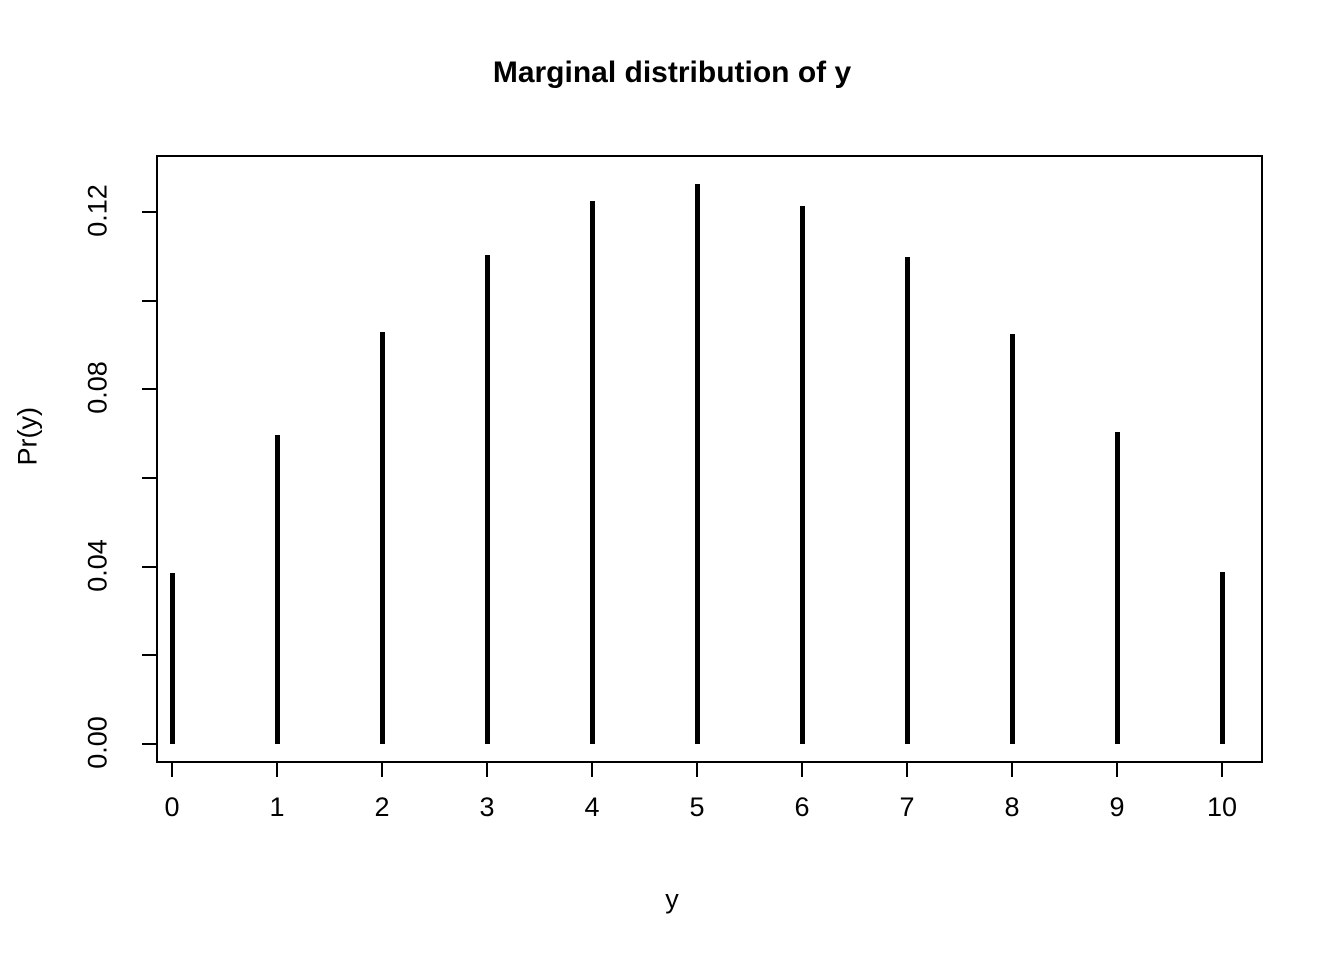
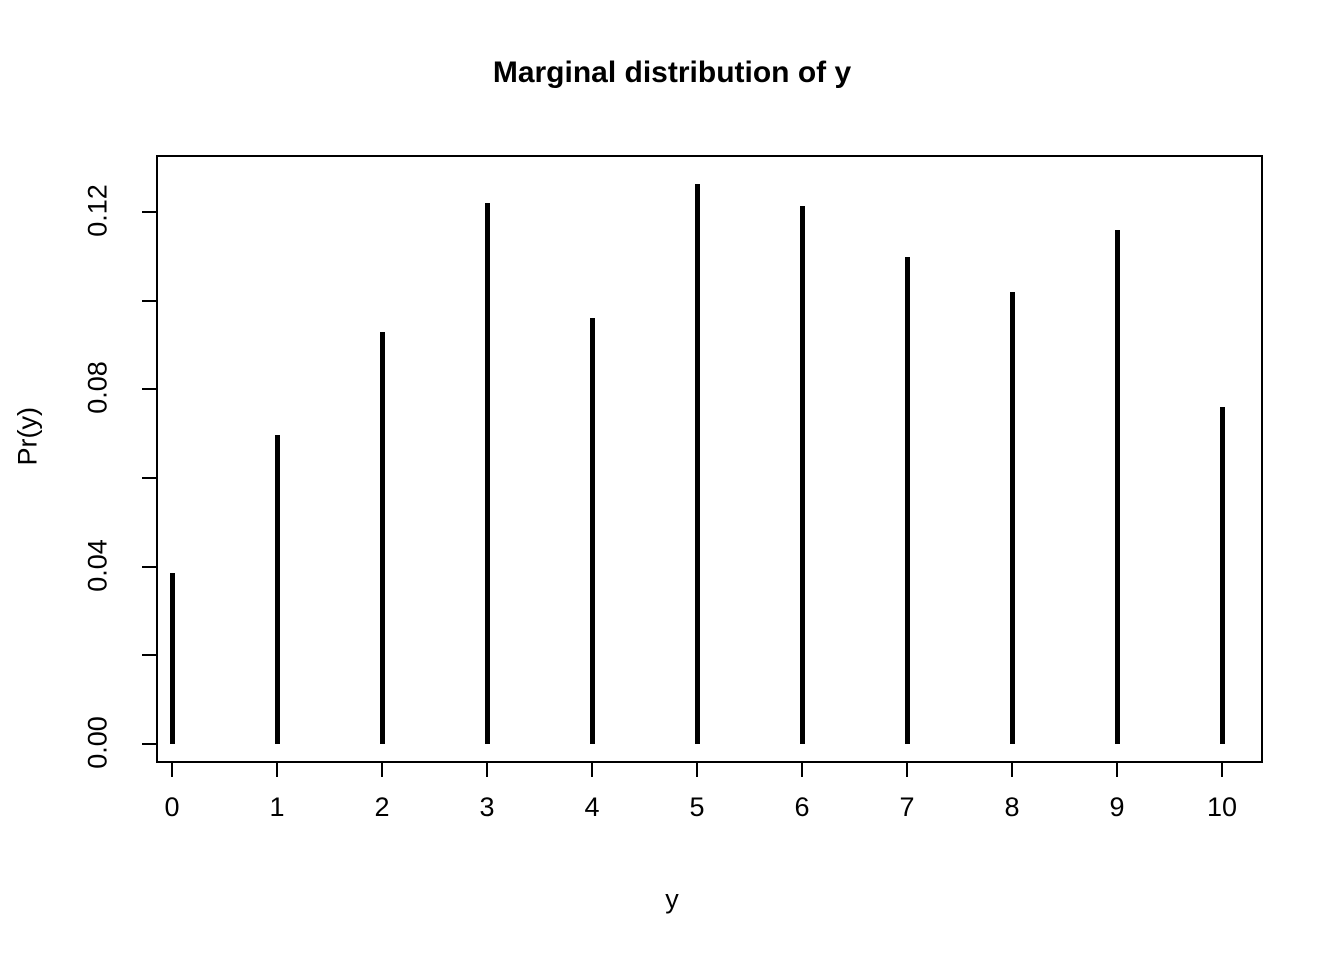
3: 0.110 -> 0.122
4: 0.122 -> 0.096
8: 0.092 -> 0.102
9: 0.070 -> 0.116
10: 0.039 -> 0.076
